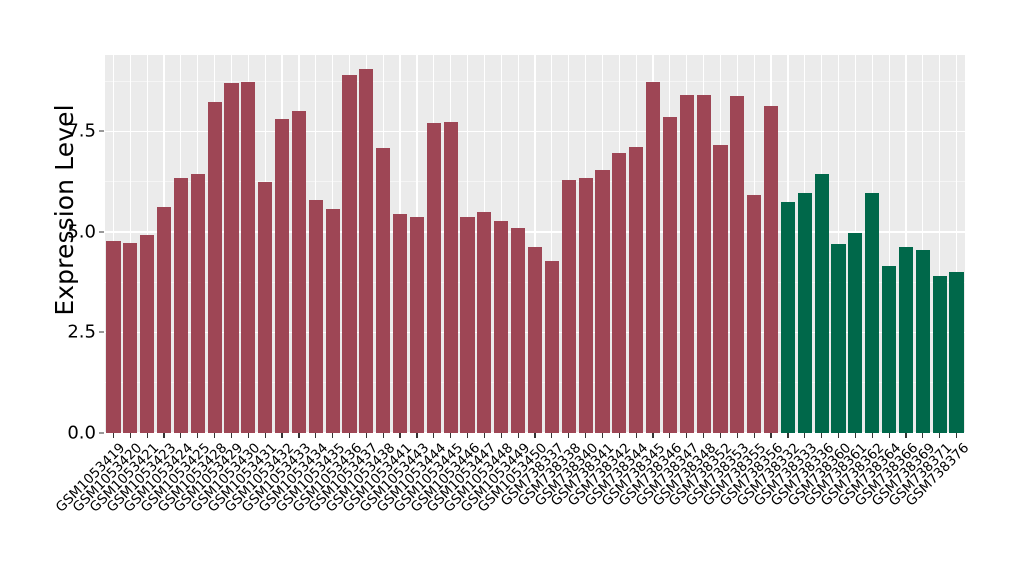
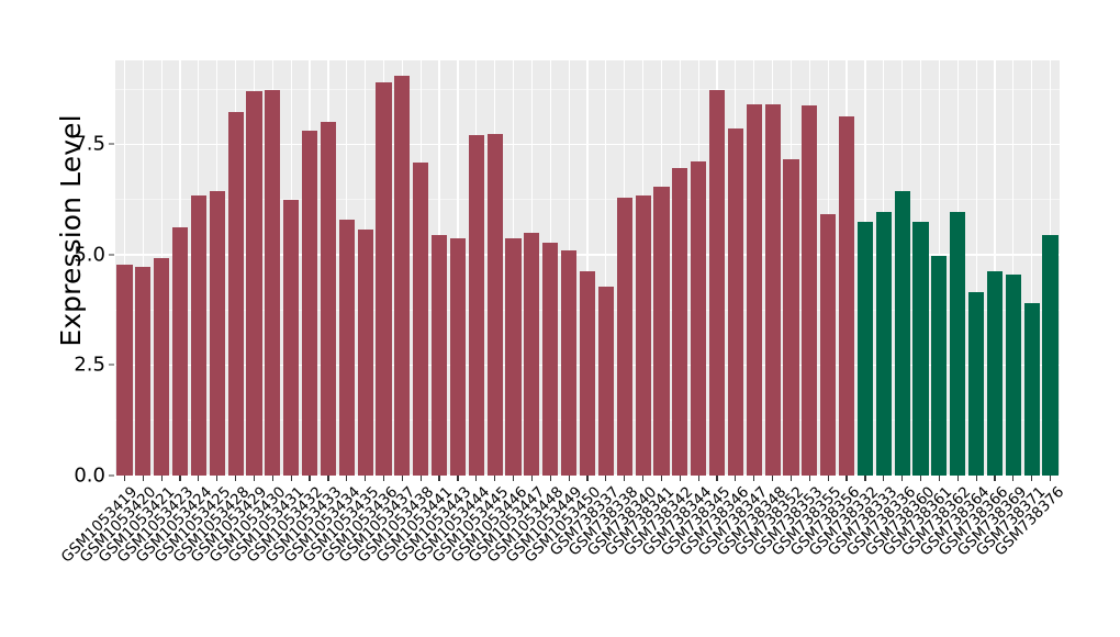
GSM738360: 4.7 -> 5.8
GSM738376: 4.0 -> 5.5
